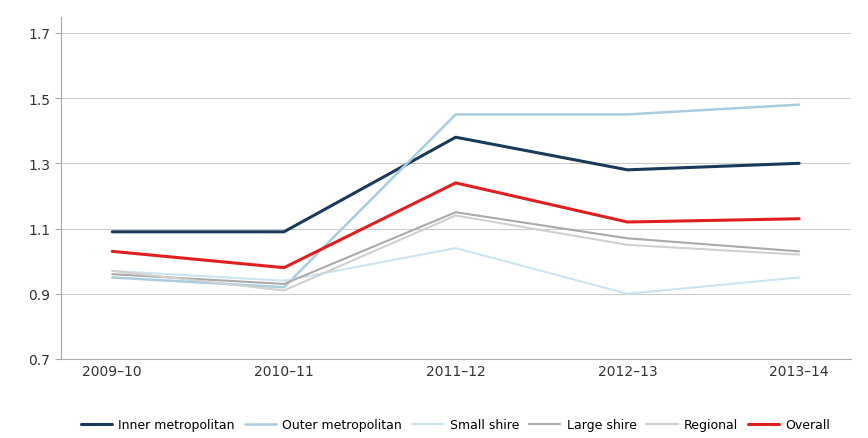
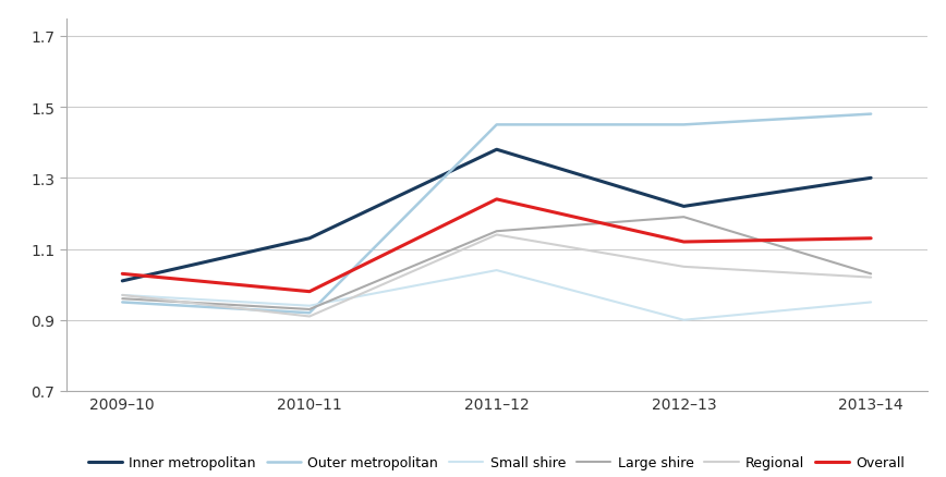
Inner metropolitan/2009–10: 1.09 -> 1.01
Inner metropolitan/2010–11: 1.09 -> 1.13
Inner metropolitan/2012–13: 1.28 -> 1.22
Large shire/2012–13: 1.07 -> 1.19
